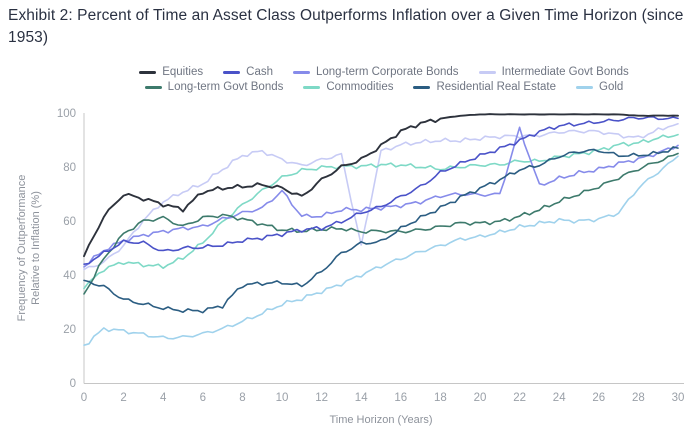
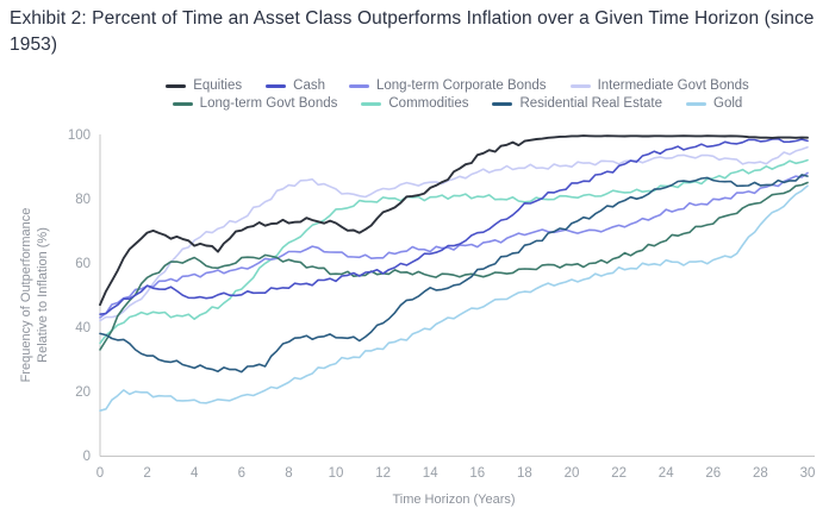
Long-term Corporate Bonds/10: 71 -> 63
Intermediate Govt Bonds/14: 51 -> 85
Long-term Corporate Bonds/22: 94 -> 71
